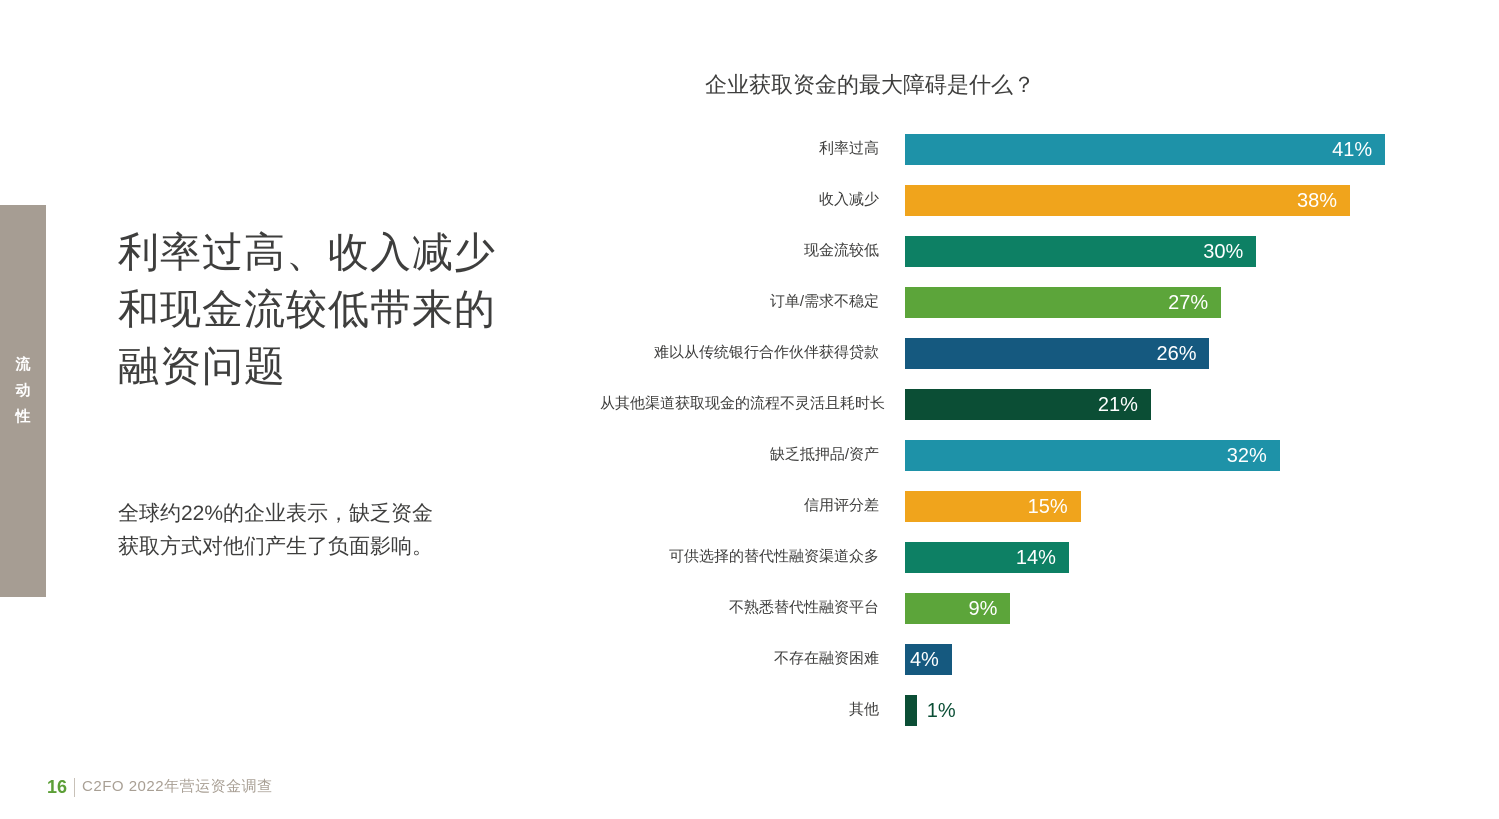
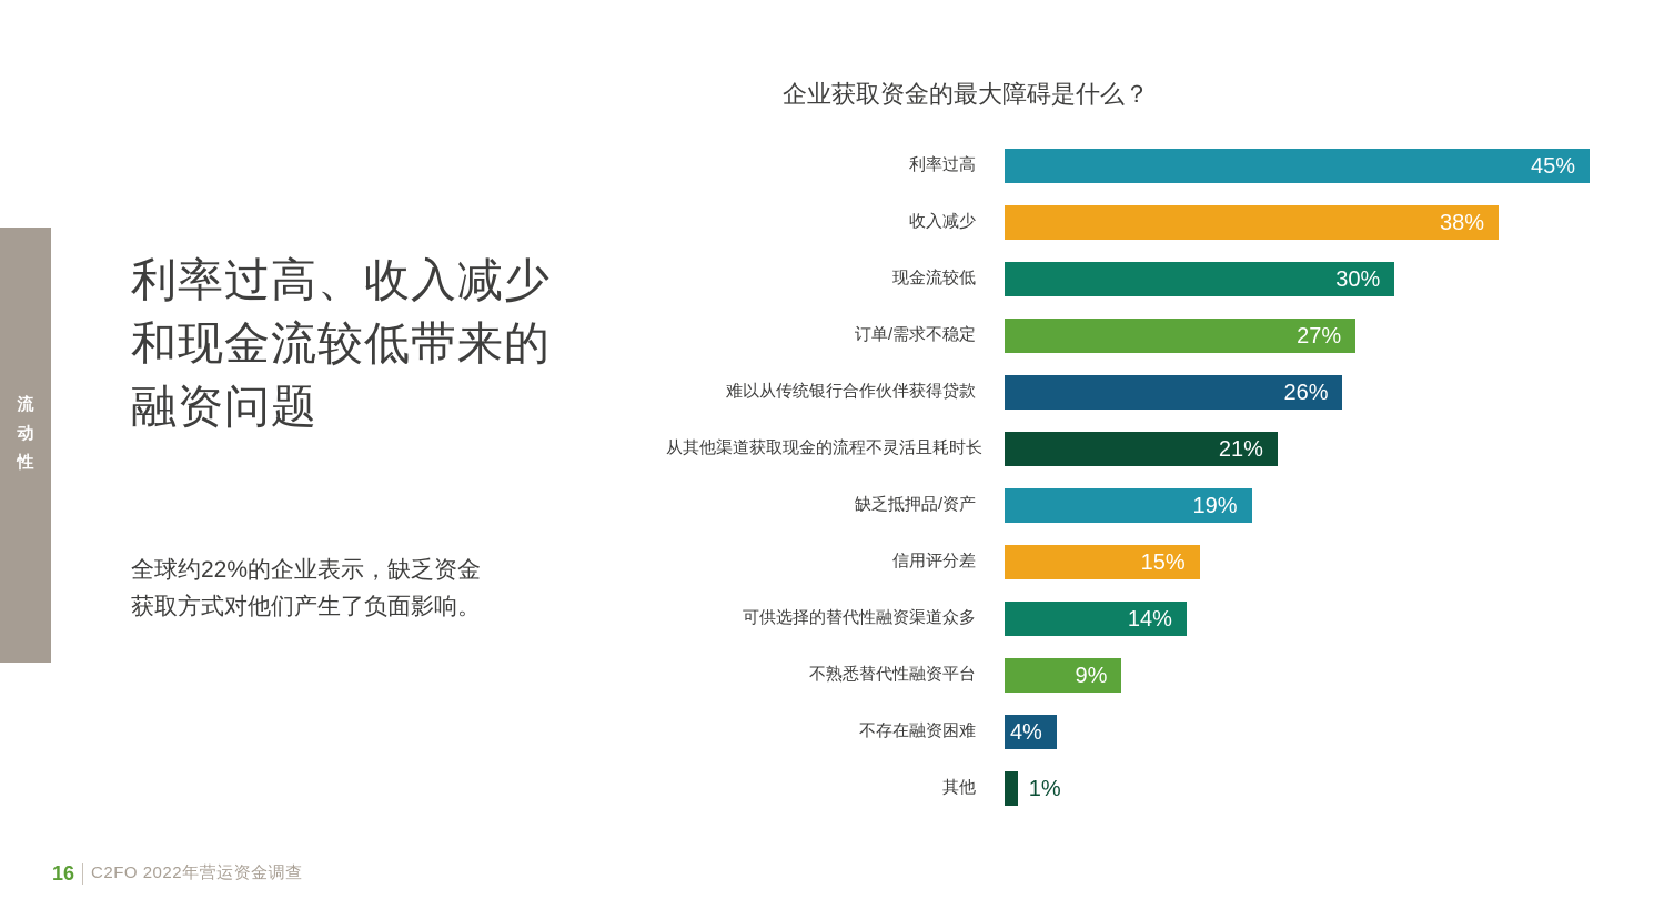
利率过高: 41% -> 45%
缺乏抵押品/资产: 32% -> 19%
